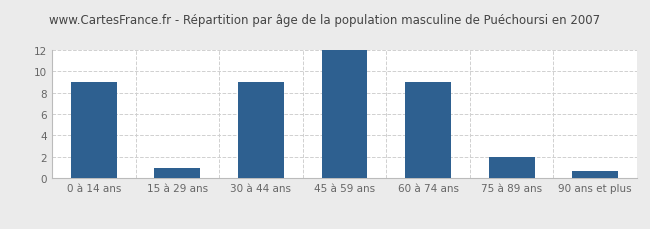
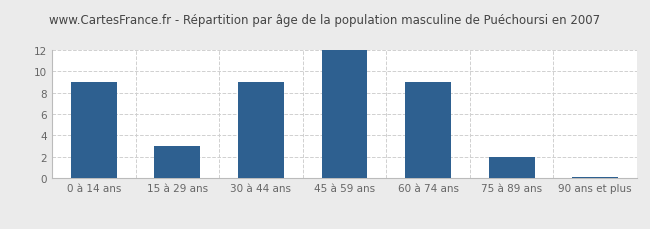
15 à 29 ans: 1.0 -> 3.0
90 ans et plus: 0.7 -> 0.1
